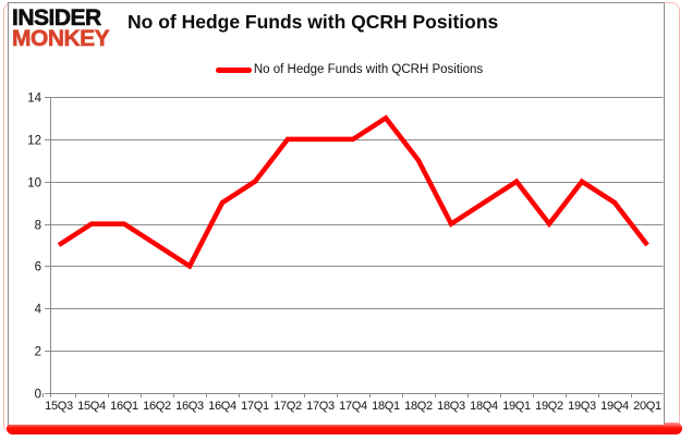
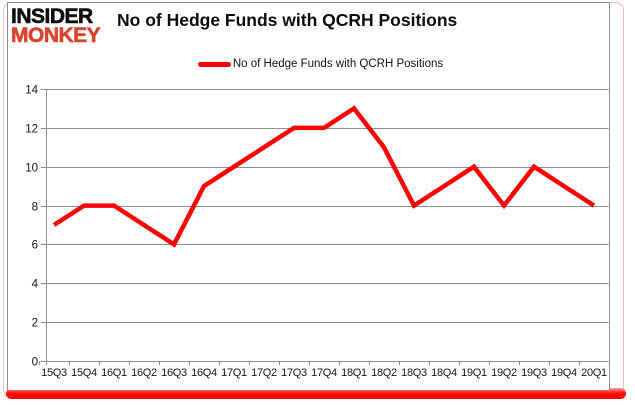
17Q2: 12 -> 11
20Q1: 7 -> 8
